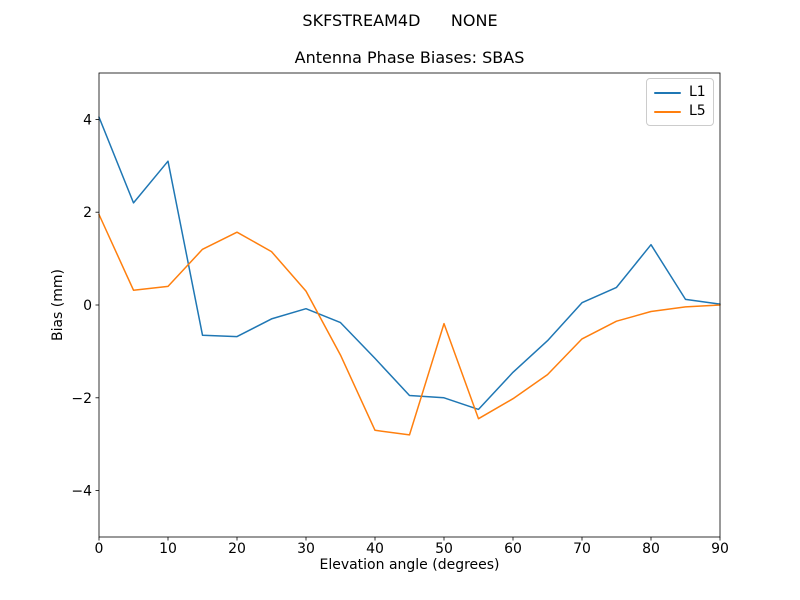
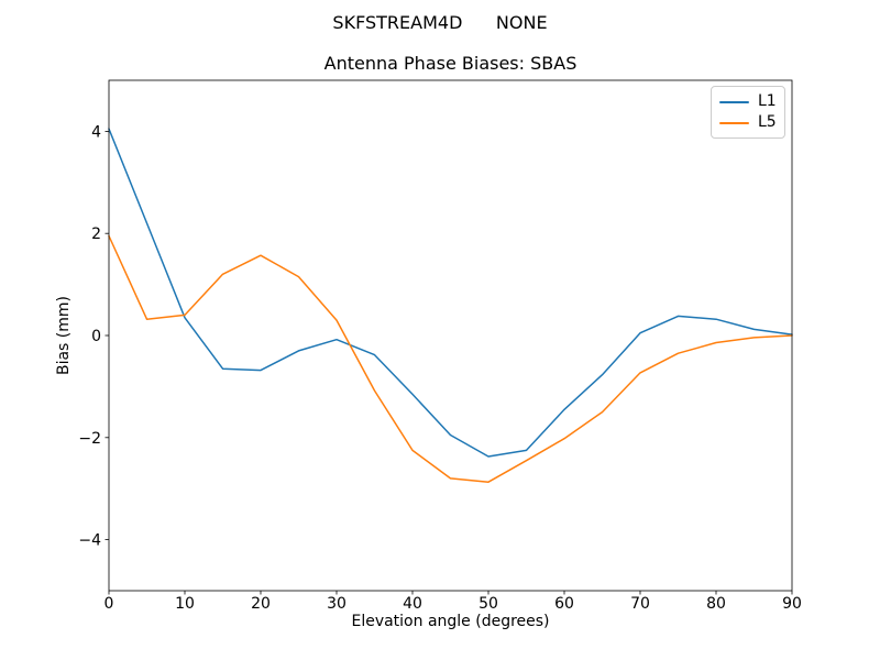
L1/10: 3.1 -> 0.3
L5/40: -2.7 -> -2.2
L1/50: -2.0 -> -2.4
L5/50: -0.4 -> -2.9
L1/80: 1.3 -> 0.3
